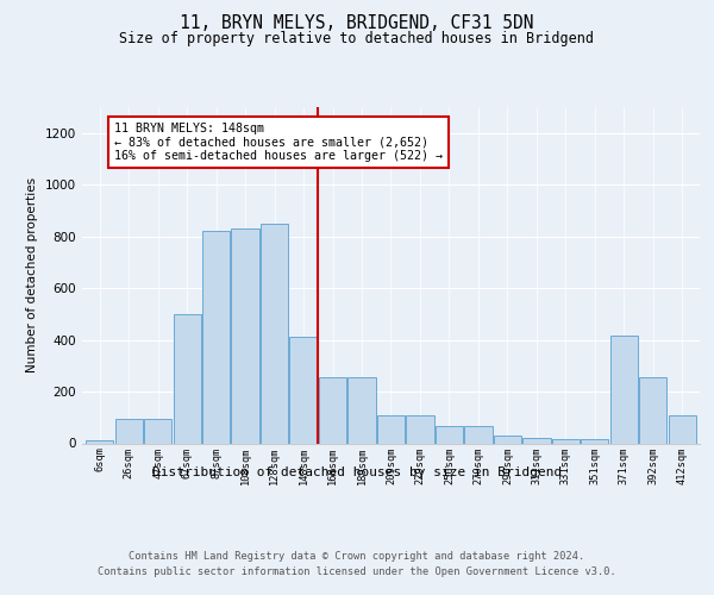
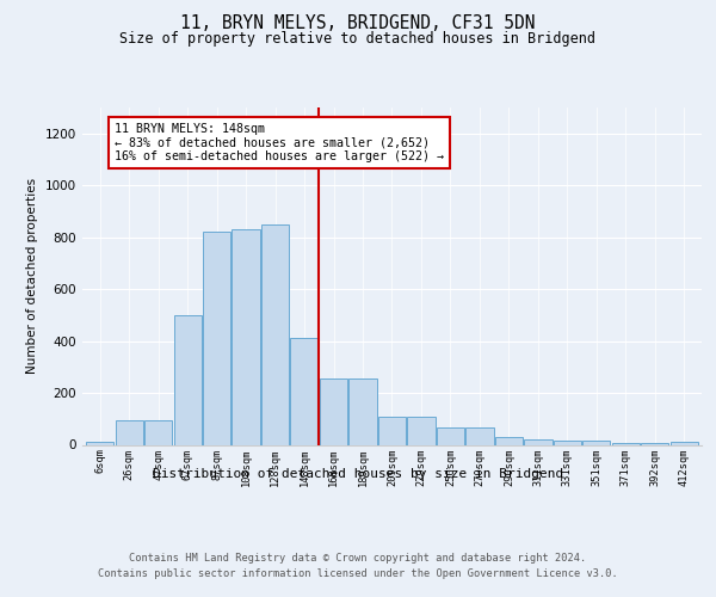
371sqm: 415 -> 5
392sqm: 255 -> 5
412sqm: 110 -> 10
